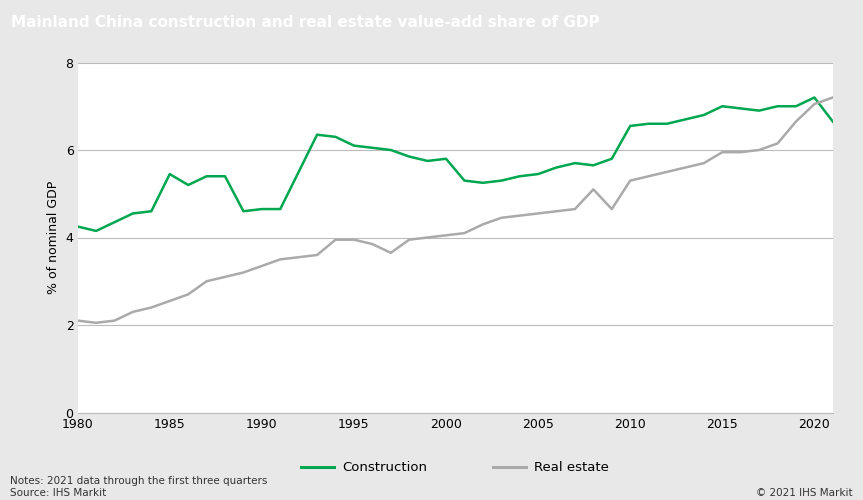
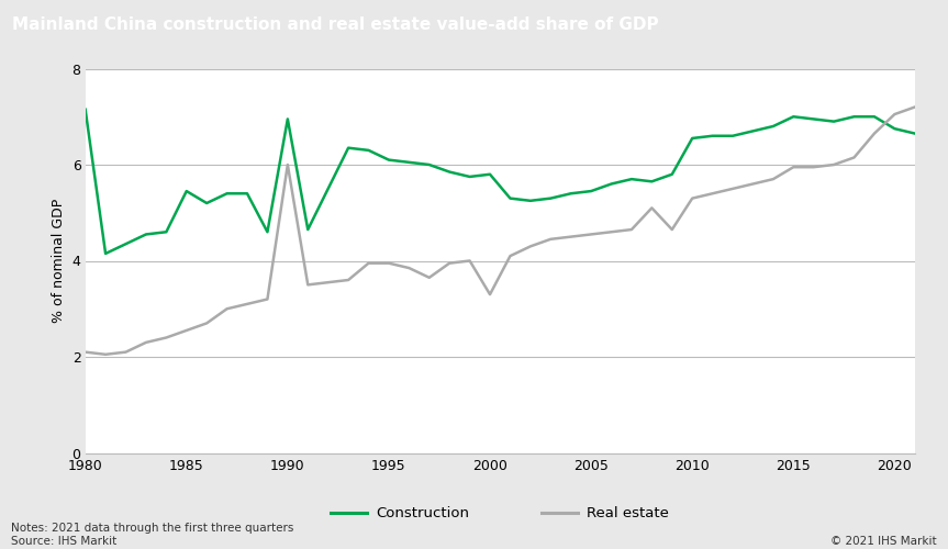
Construction/1980: 4.25 -> 7.15
Construction/1990: 4.65 -> 6.95
Real estate/1990: 3.35 -> 6.00
Real estate/2000: 4.05 -> 3.30
Construction/2020: 7.20 -> 6.75
